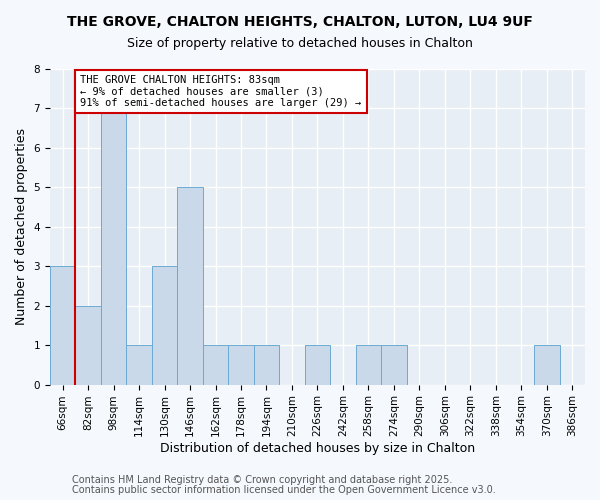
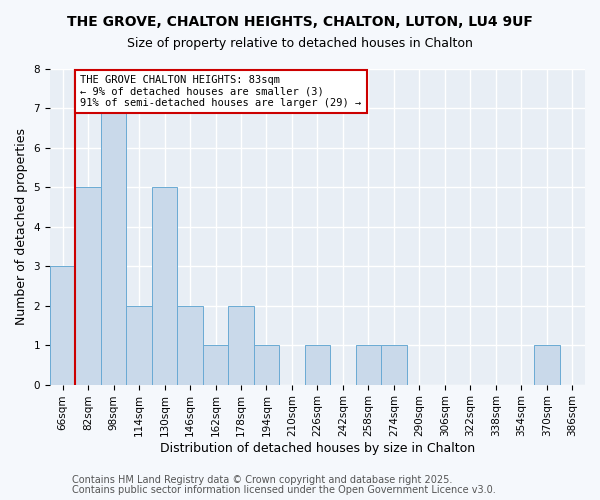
82sqm: 2 -> 5
114sqm: 1 -> 2
130sqm: 3 -> 5
146sqm: 5 -> 2
178sqm: 1 -> 2
